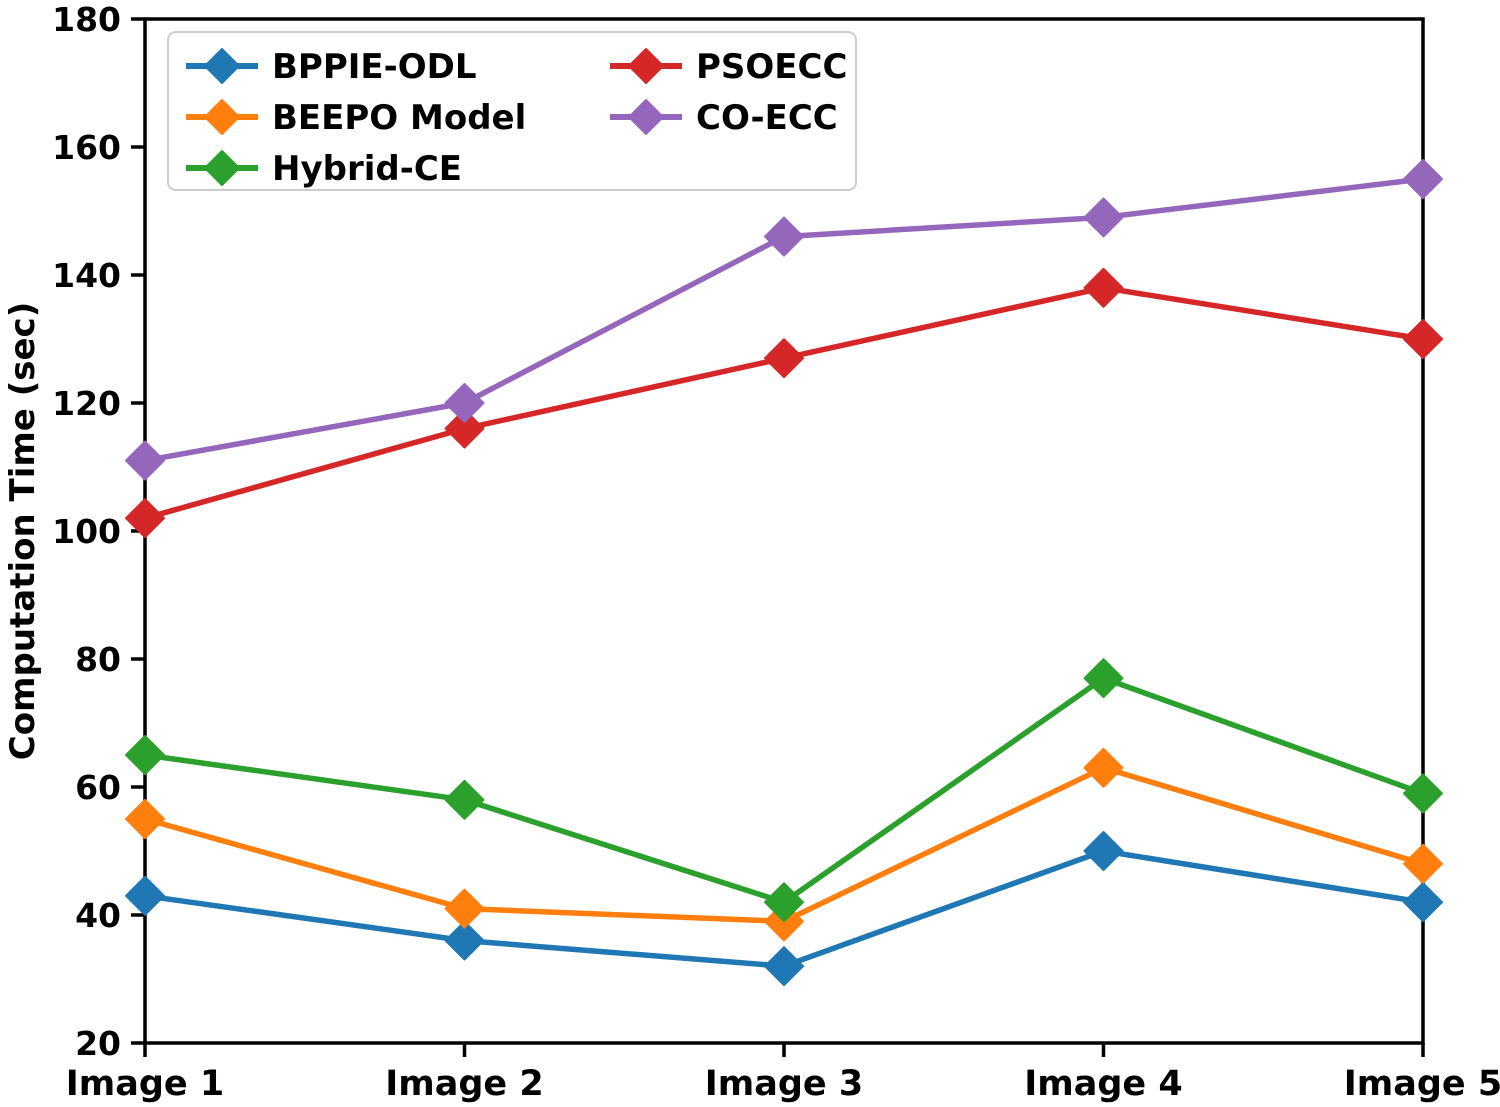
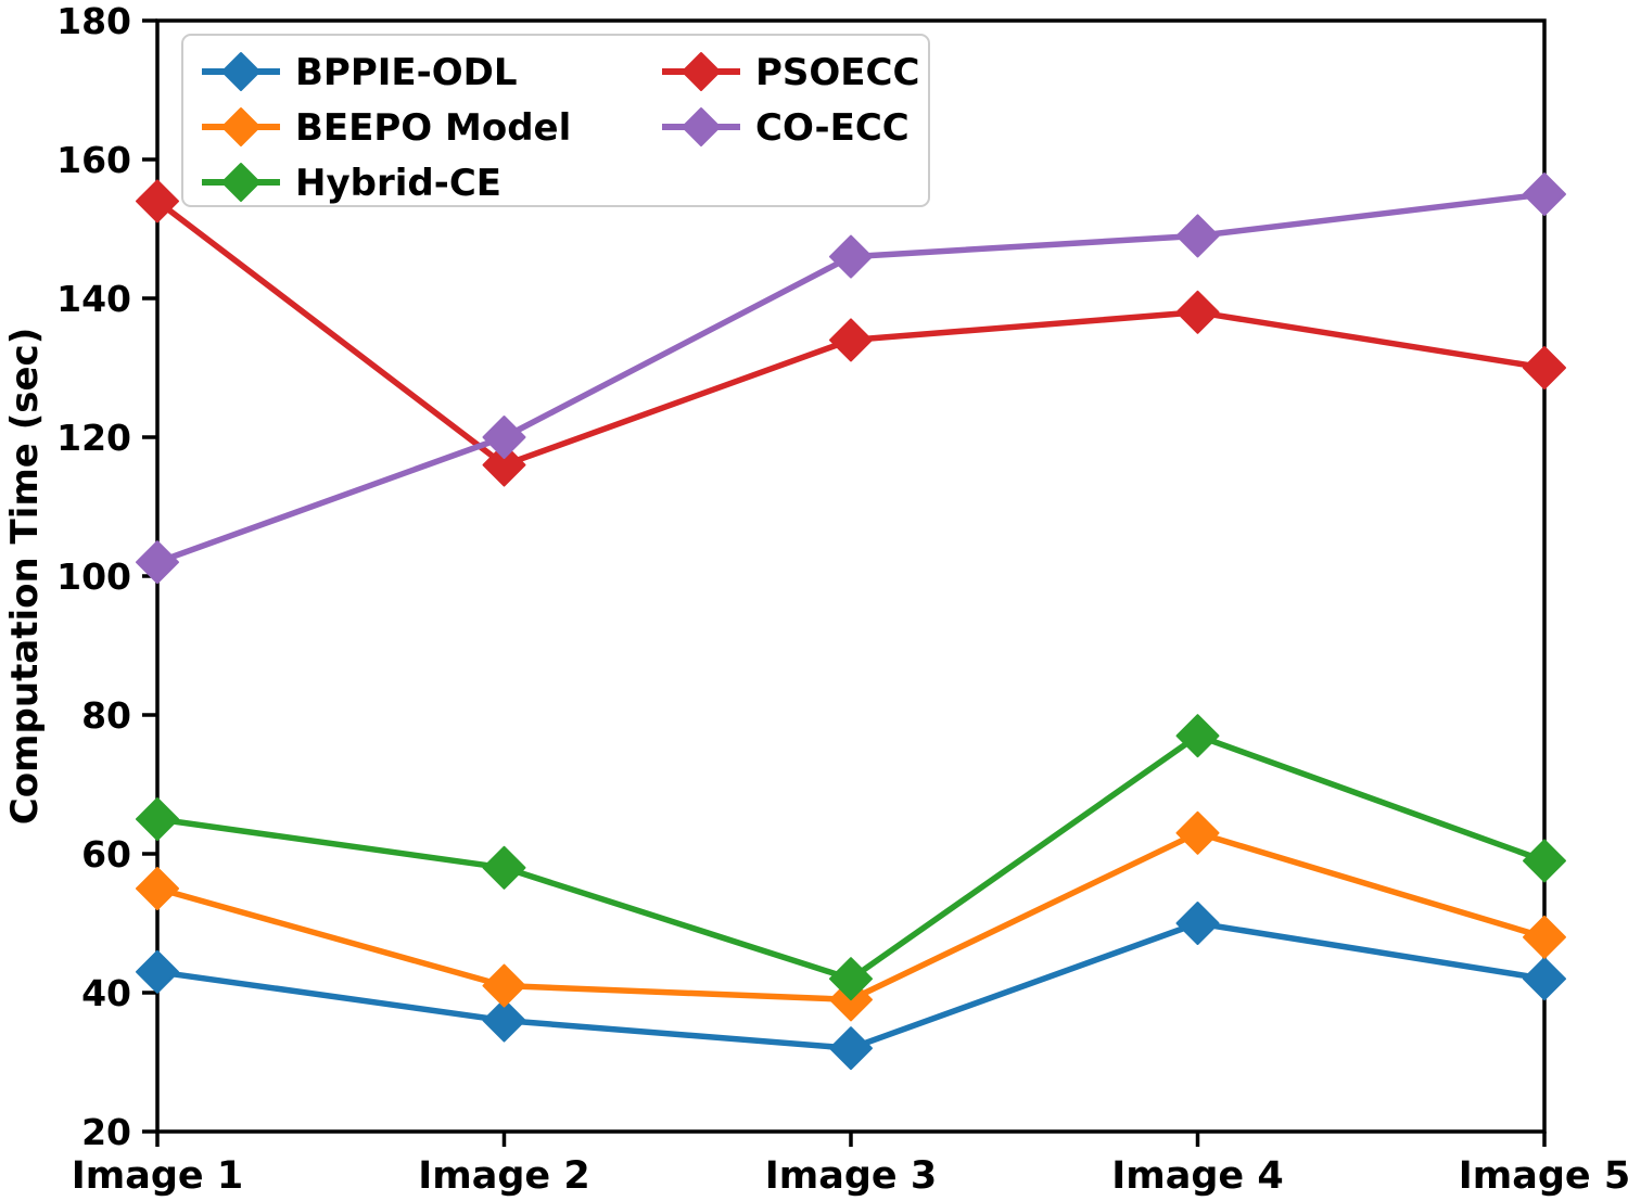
PSOECC/Image 1: 102 -> 154
CO-ECC/Image 1: 111 -> 102
PSOECC/Image 3: 127 -> 134
